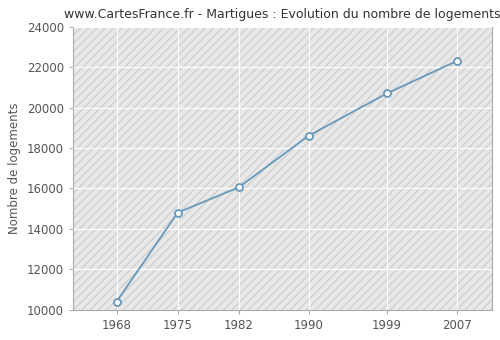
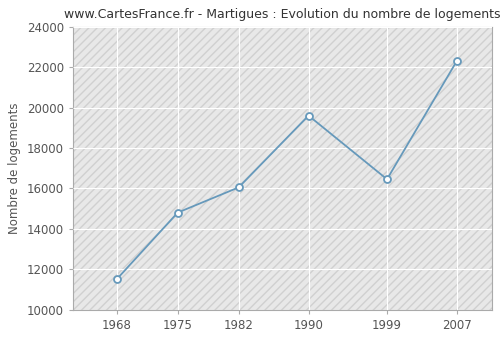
1968: 10400 -> 11500
1990: 18600 -> 19600
1999: 20700 -> 16450
